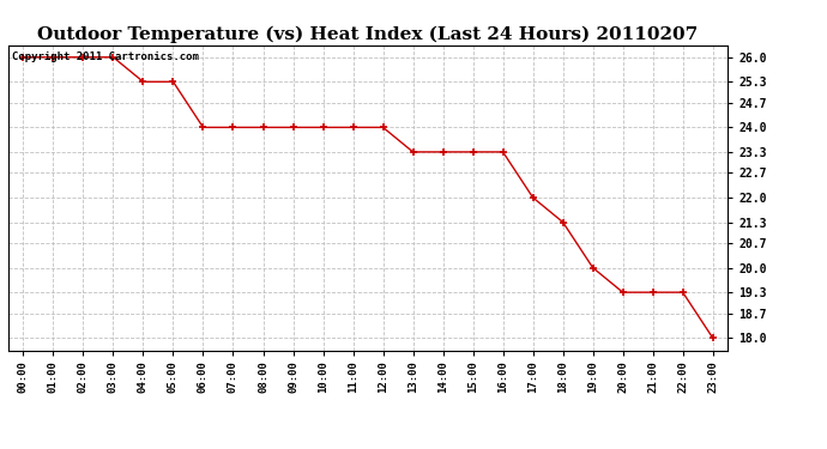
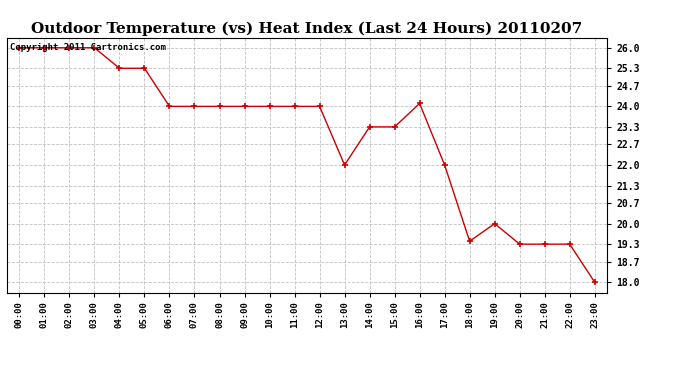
13:00: 23.3 -> 22.0
16:00: 23.3 -> 24.1
18:00: 21.3 -> 19.4
